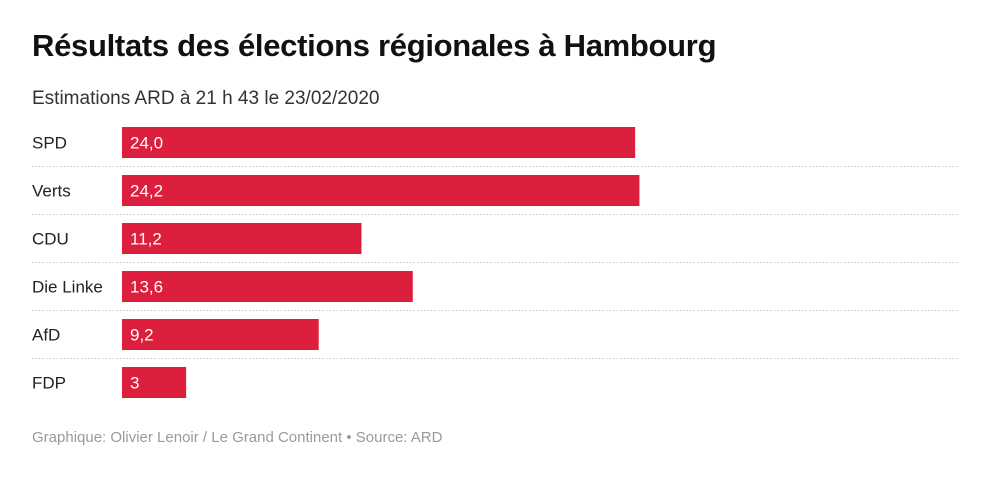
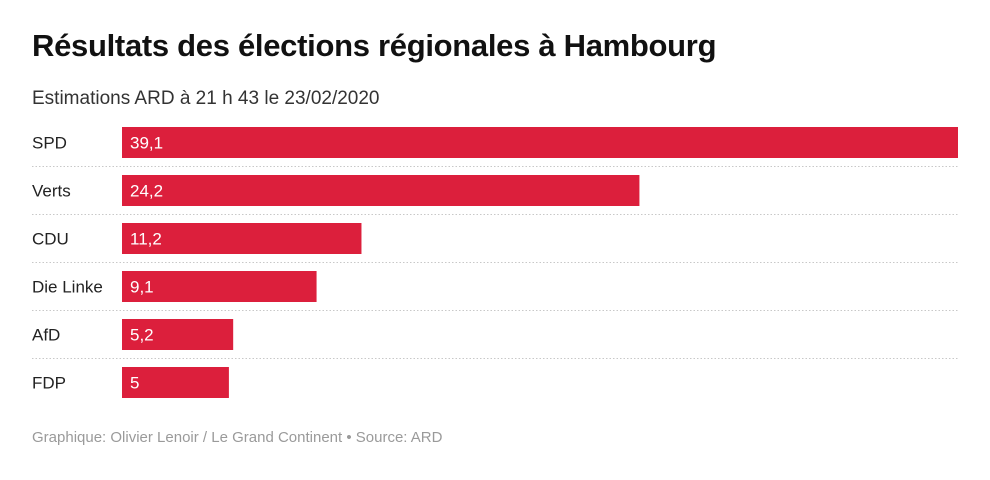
SPD: 24,0 -> 39,1
Die Linke: 13,6 -> 9,1
AfD: 9,2 -> 5,2
FDP: 3 -> 5
